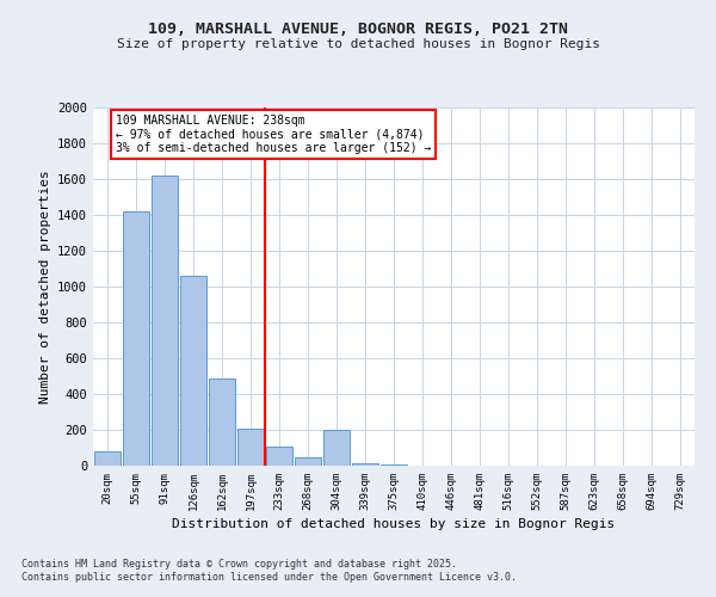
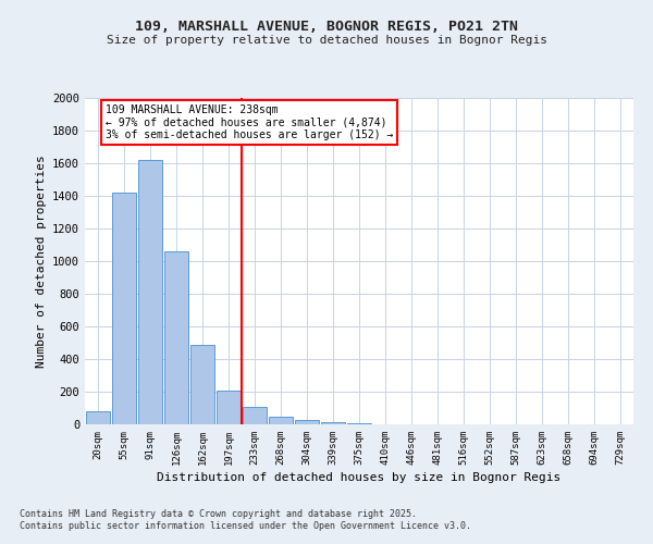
304sqm: 200 -> 20
